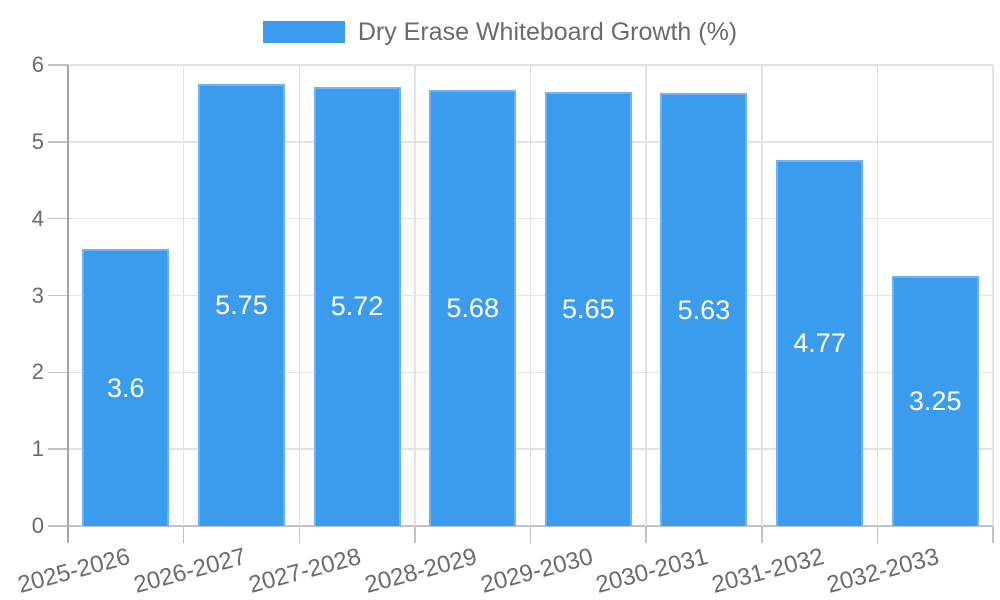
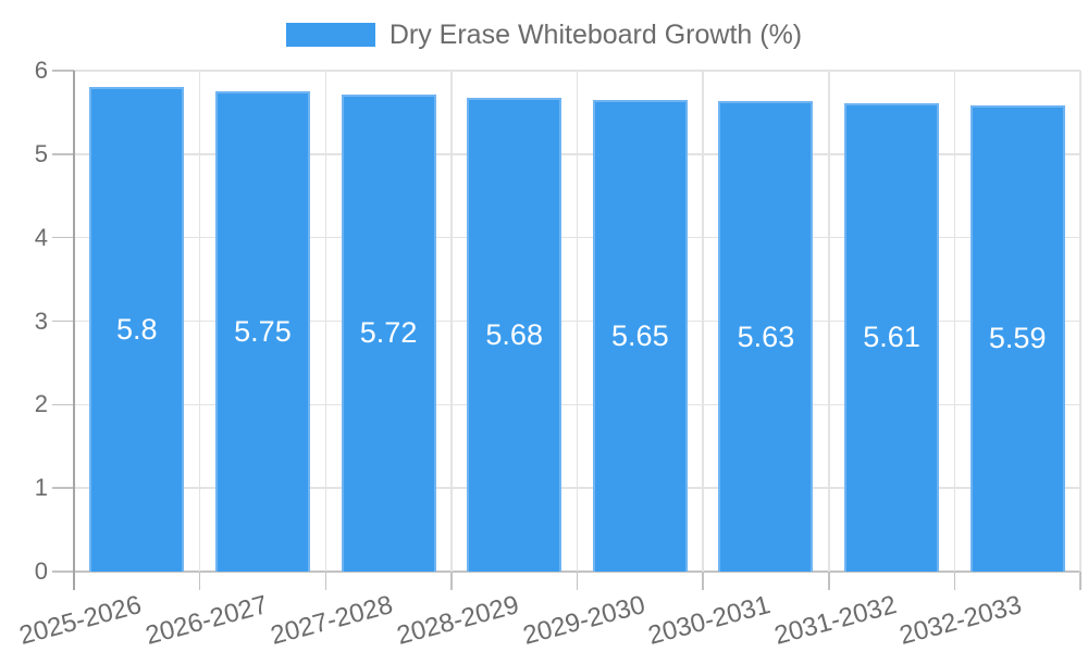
2025-2026: 3.6 -> 5.8
2031-2032: 4.77 -> 5.61
2032-2033: 3.25 -> 5.59
